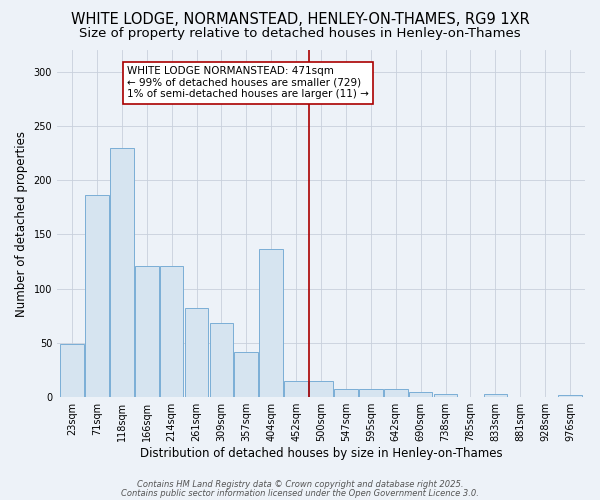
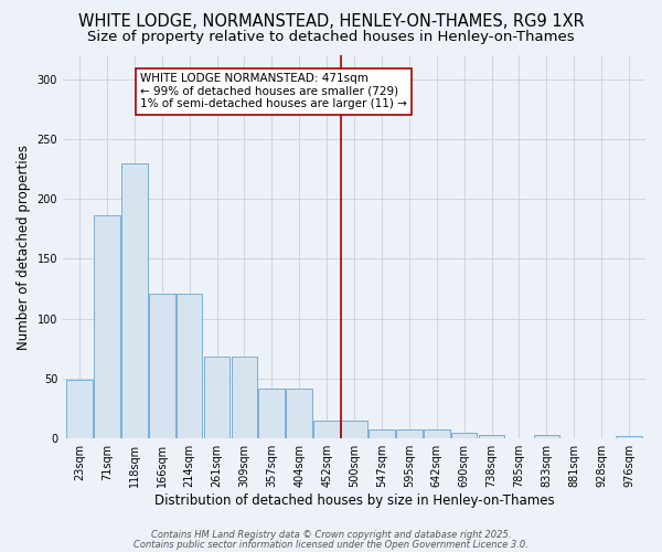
261sqm: 82 -> 68
404sqm: 137 -> 42
